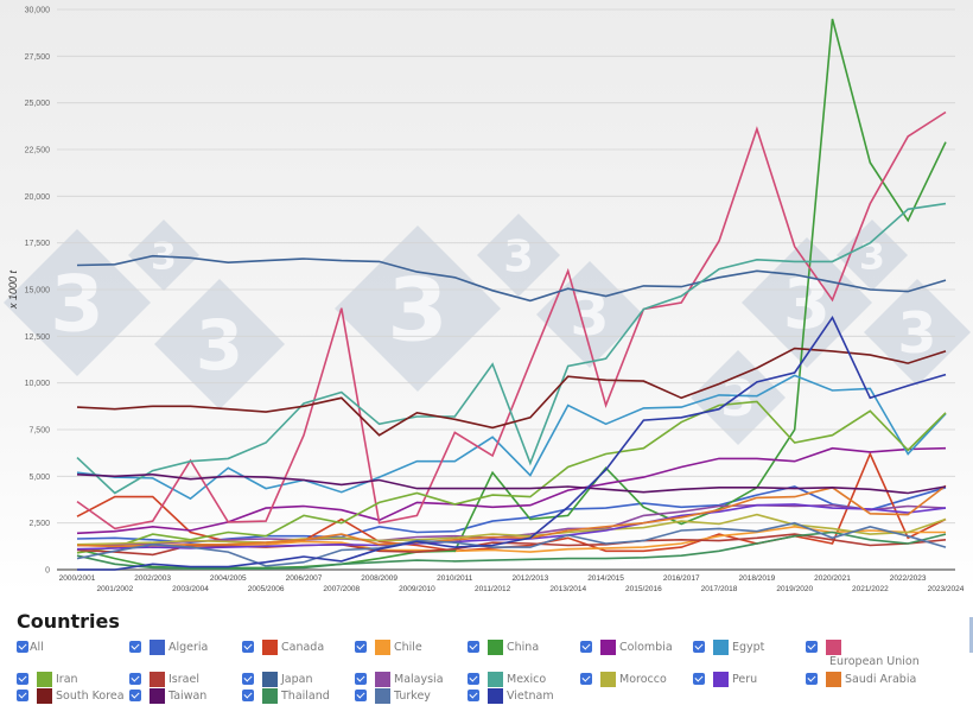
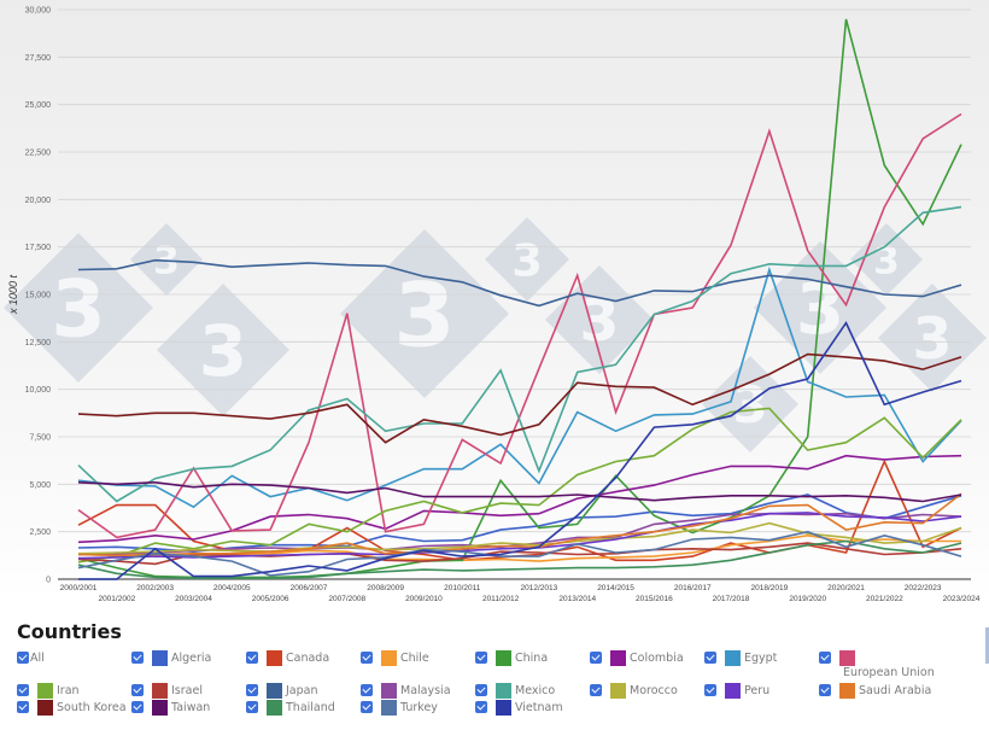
Vietnam/2002/2003: 300 -> 1600
Egypt/2018/2019: 9300 -> 16300
Saudi Arabia/2020/2021: 4400 -> 2600
